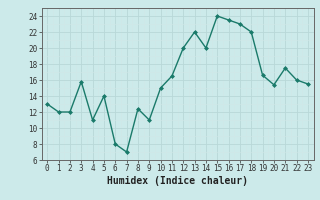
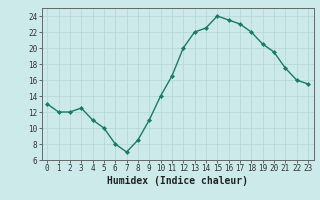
3: 15.8 -> 12.5
5: 14.0 -> 10.0
8: 12.4 -> 8.5
10: 15.0 -> 14.0
14: 20.0 -> 22.5
19: 16.6 -> 20.5
20: 15.4 -> 19.5
